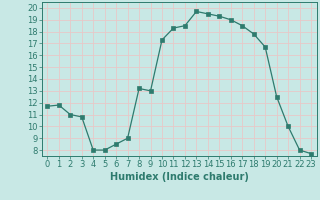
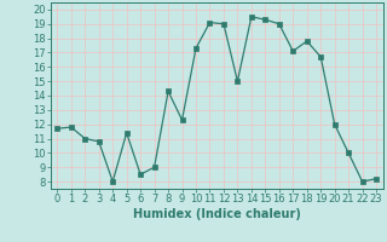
5: 8.0 -> 11.4
8: 13.2 -> 14.3
9: 13.0 -> 12.3
11: 18.3 -> 19.1
12: 18.5 -> 19.0
13: 19.7 -> 15.0
17: 18.5 -> 17.1
20: 12.5 -> 12.0
23: 7.7 -> 8.2
